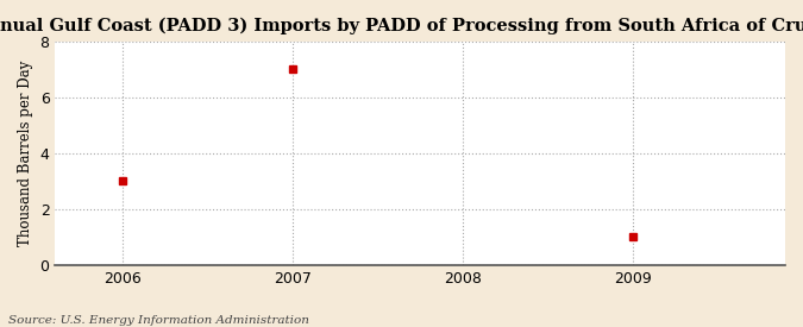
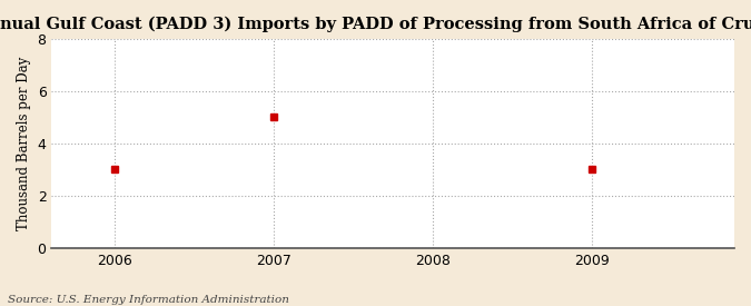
2007: 7 -> 5
2009: 1 -> 3
